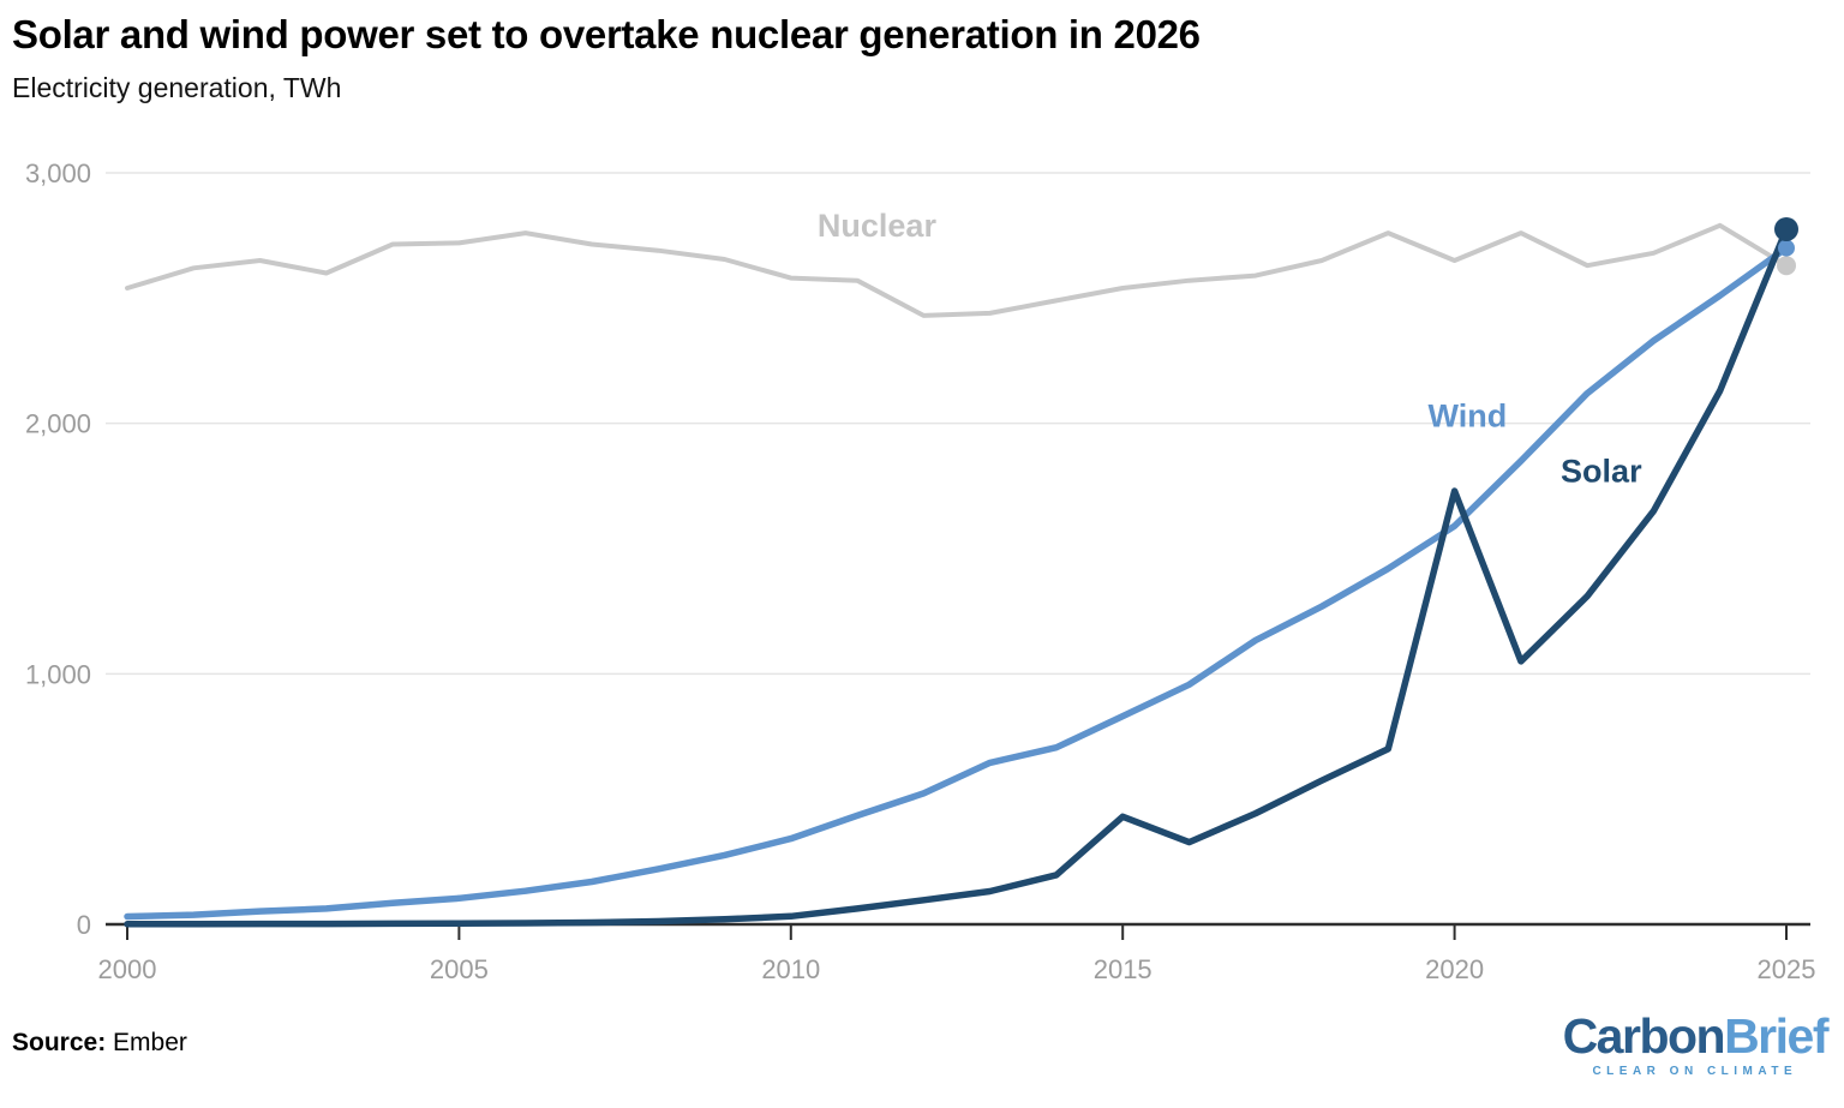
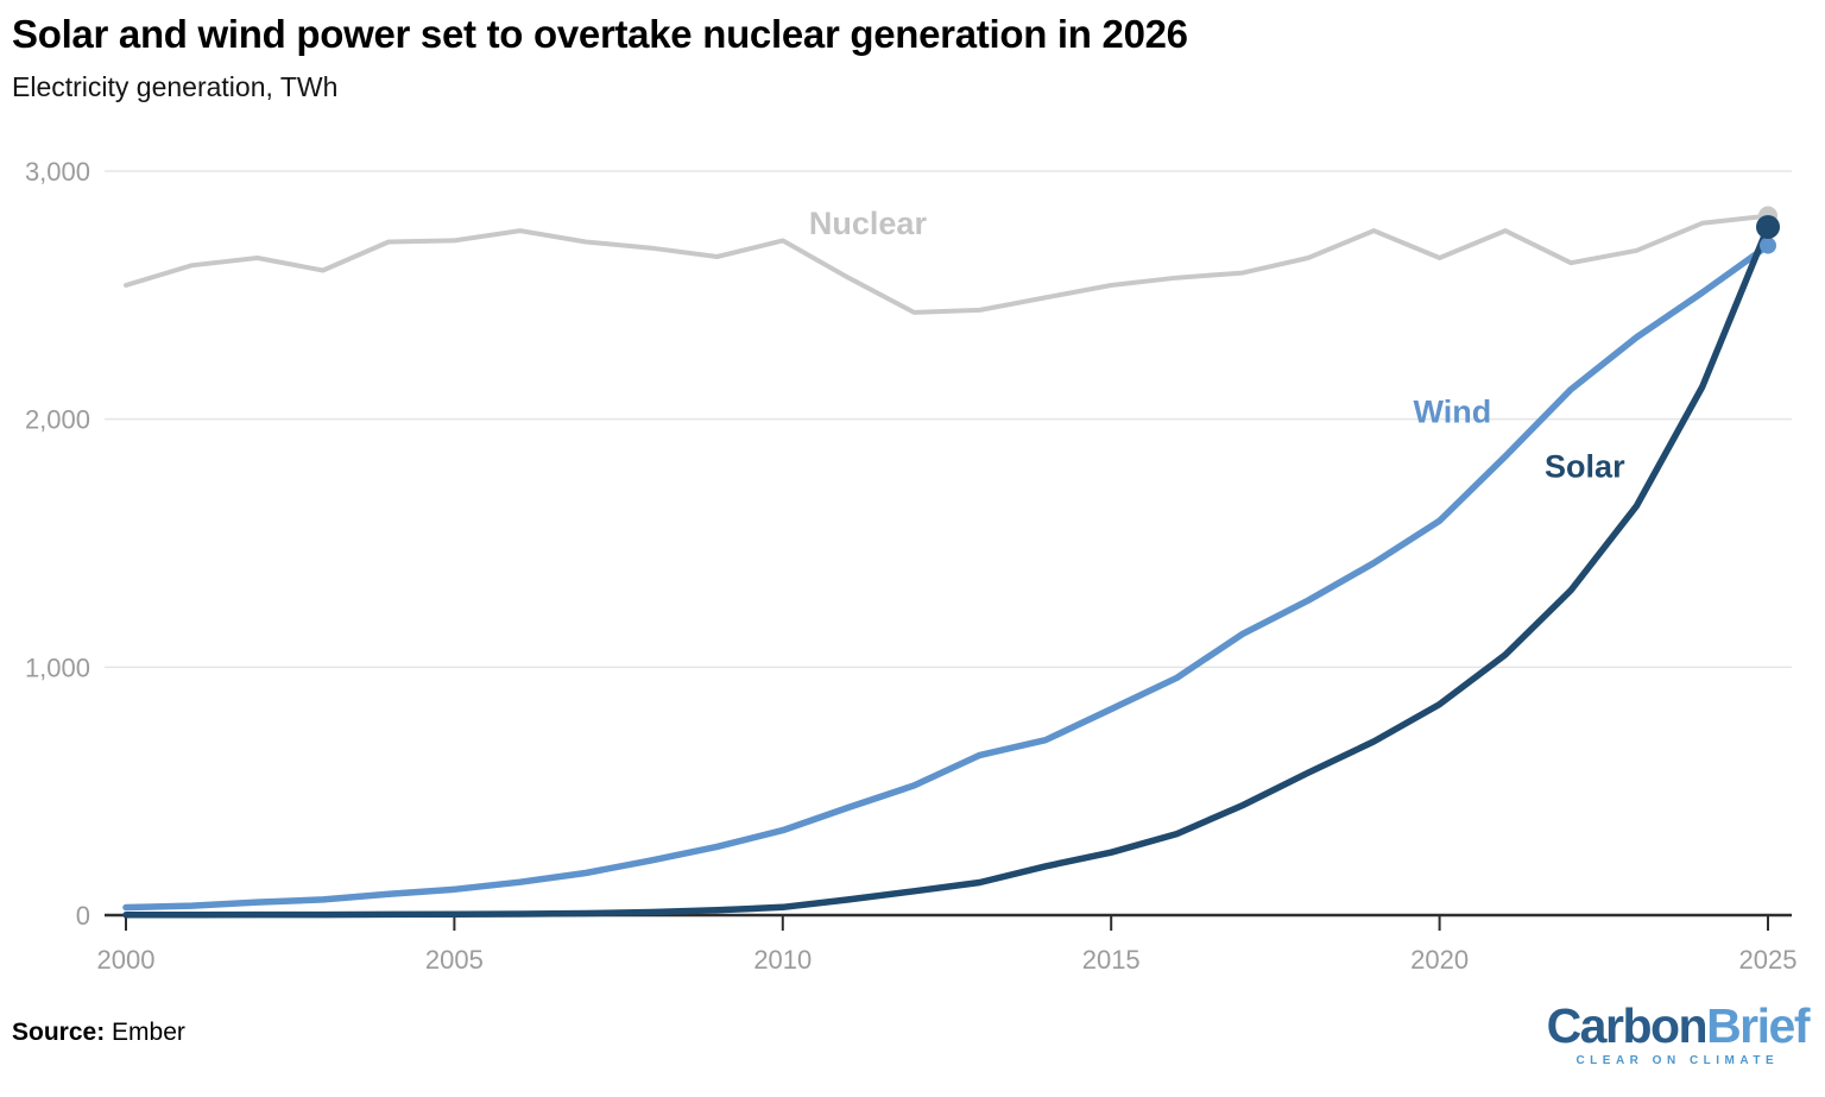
Nuclear/2010: 2580 -> 2720
Solar/2015: 430 -> 250
Solar/2020: 1730 -> 850
Nuclear/2025: 2630 -> 2820
